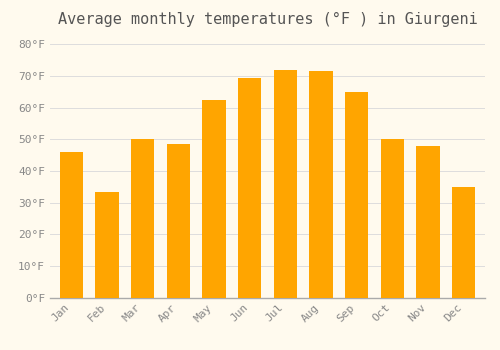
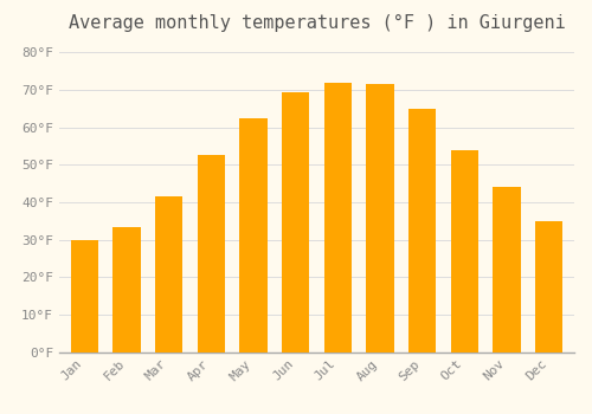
Jan: 46.0°F -> 30.0°F
Mar: 50.0°F -> 41.5°F
Apr: 48.5°F -> 52.5°F
Oct: 50.0°F -> 54.0°F
Nov: 48.0°F -> 44.0°F
